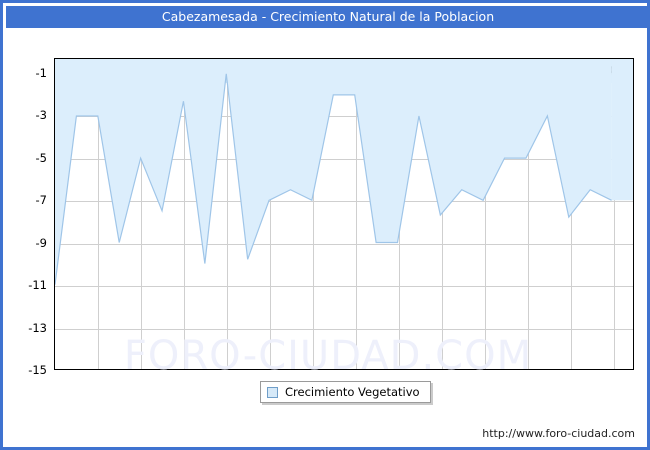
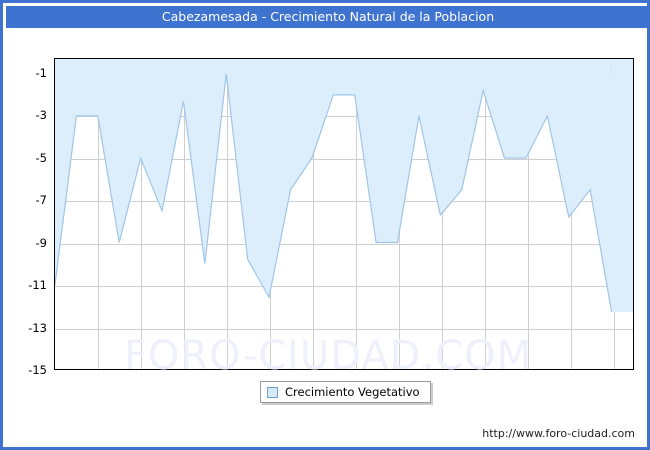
2006: -7.0 -> -11.6
2008: -7.0 -> -5.0
2016: -7.0 -> -1.8
2022: -7.0 -> -12.3
